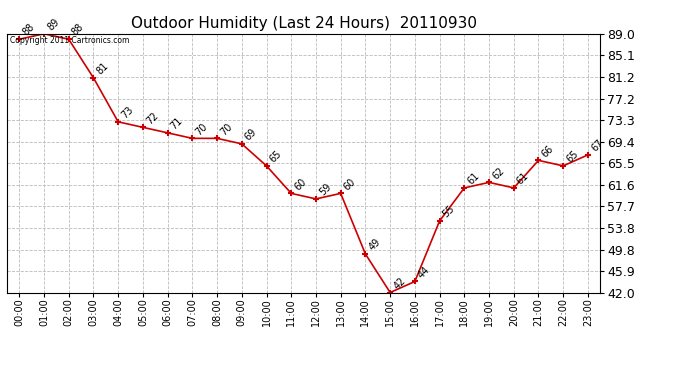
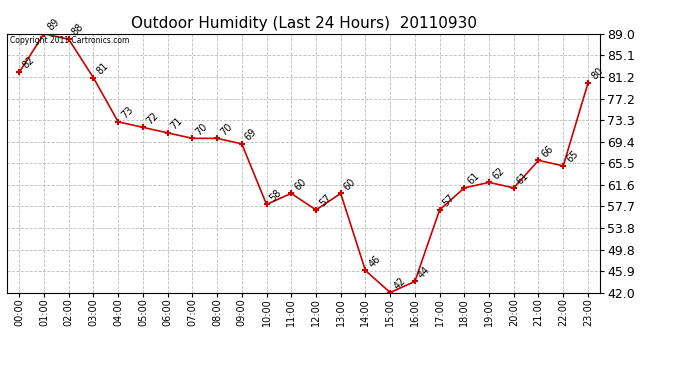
00:00: 88 -> 82
10:00: 65 -> 58
12:00: 59 -> 57
14:00: 49 -> 46
17:00: 55 -> 57
23:00: 67 -> 80
